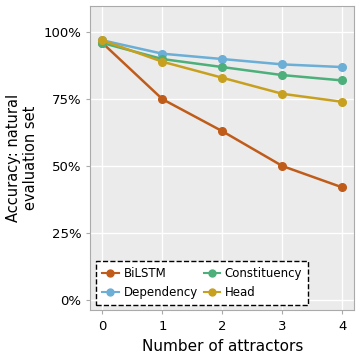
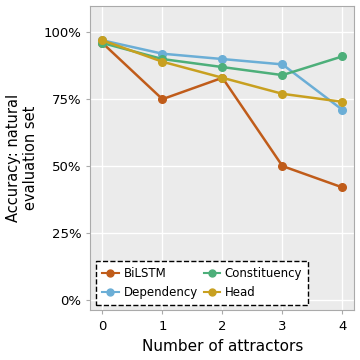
BiLSTM/2: 63% -> 83%
Dependency/4: 87% -> 71%
Constituency/4: 82% -> 91%
